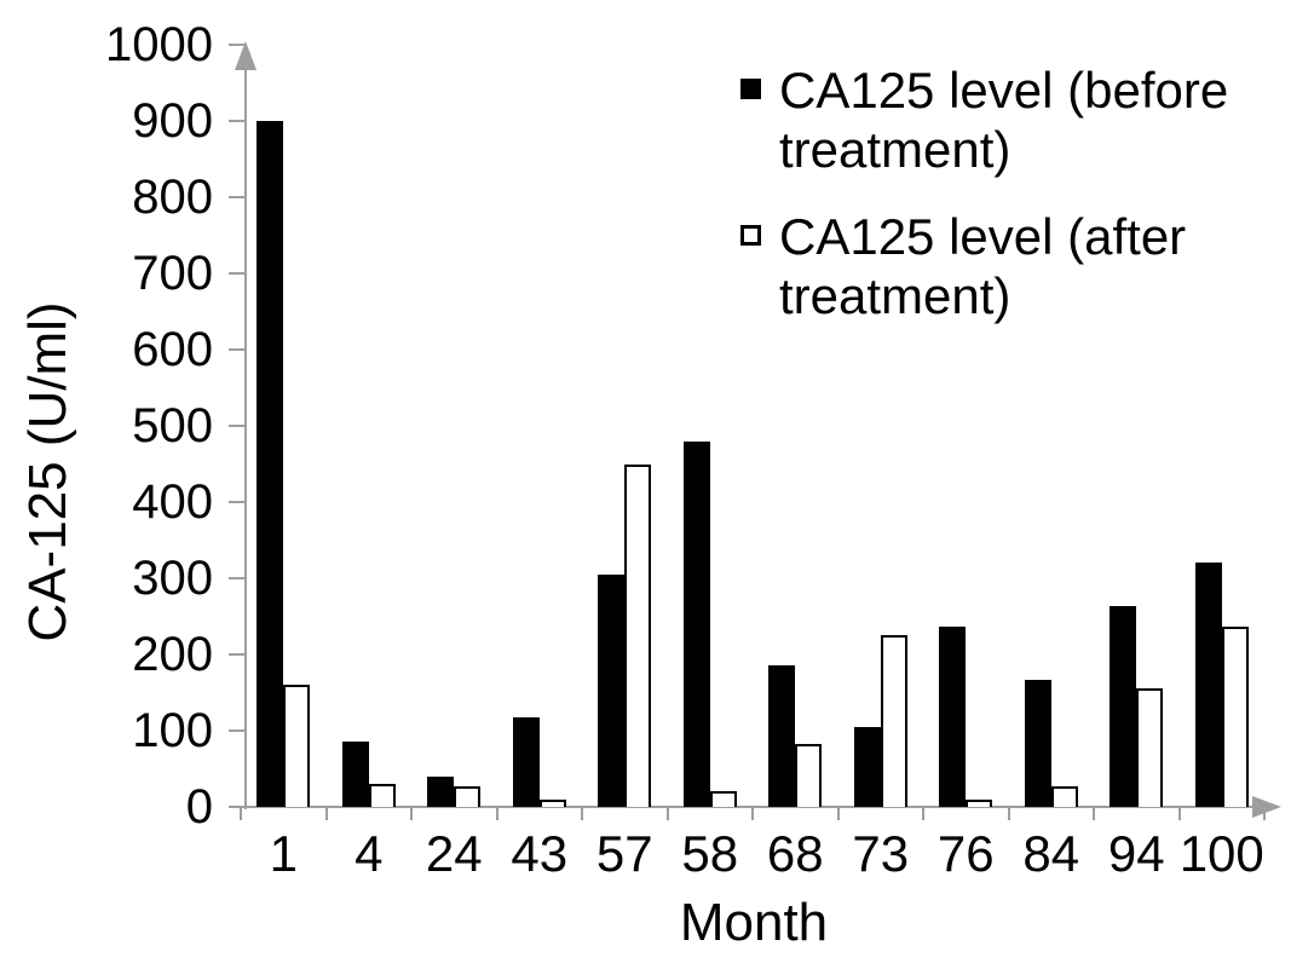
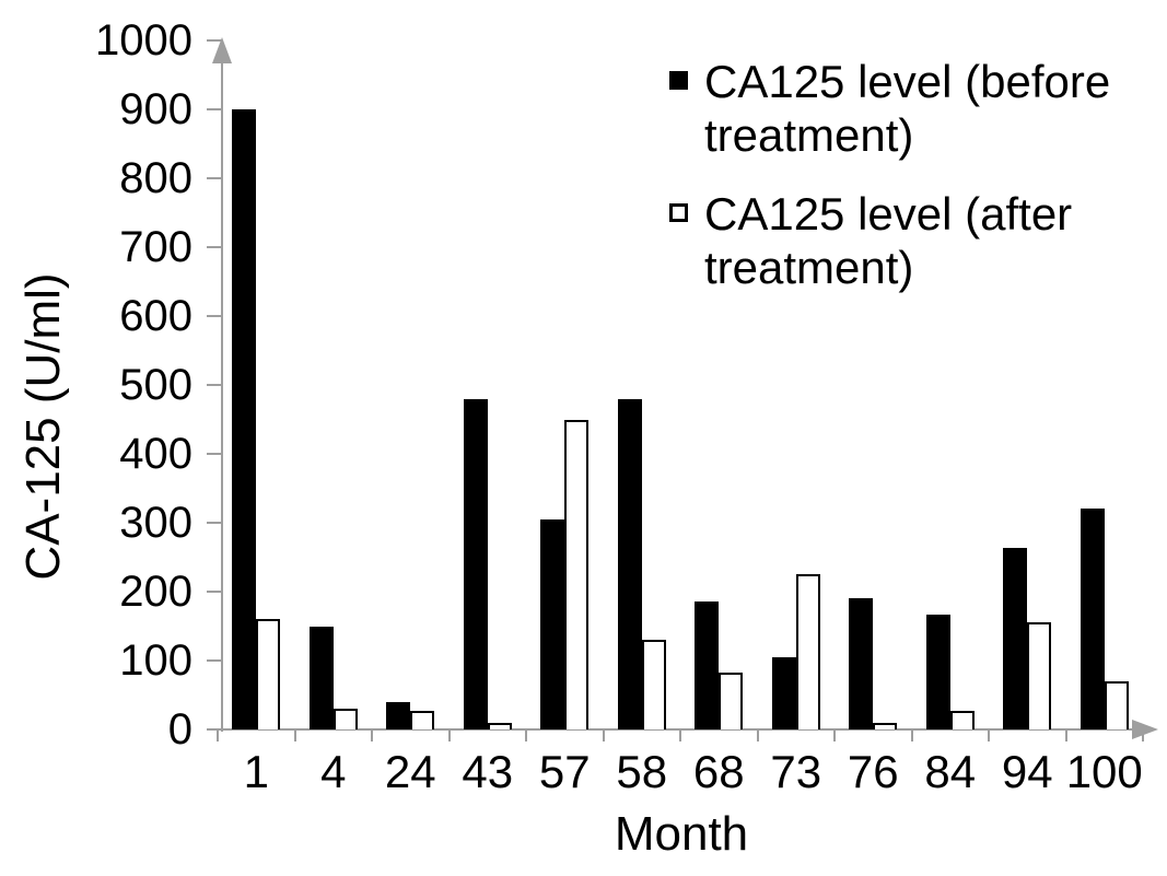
CA125 level (before treatment)/4: 80 -> 150
CA125 level (before treatment)/43: 120 -> 480
CA125 level (after treatment)/58: 20 -> 130
CA125 level (before treatment)/76: 240 -> 190
CA125 level (after treatment)/100: 240 -> 70
